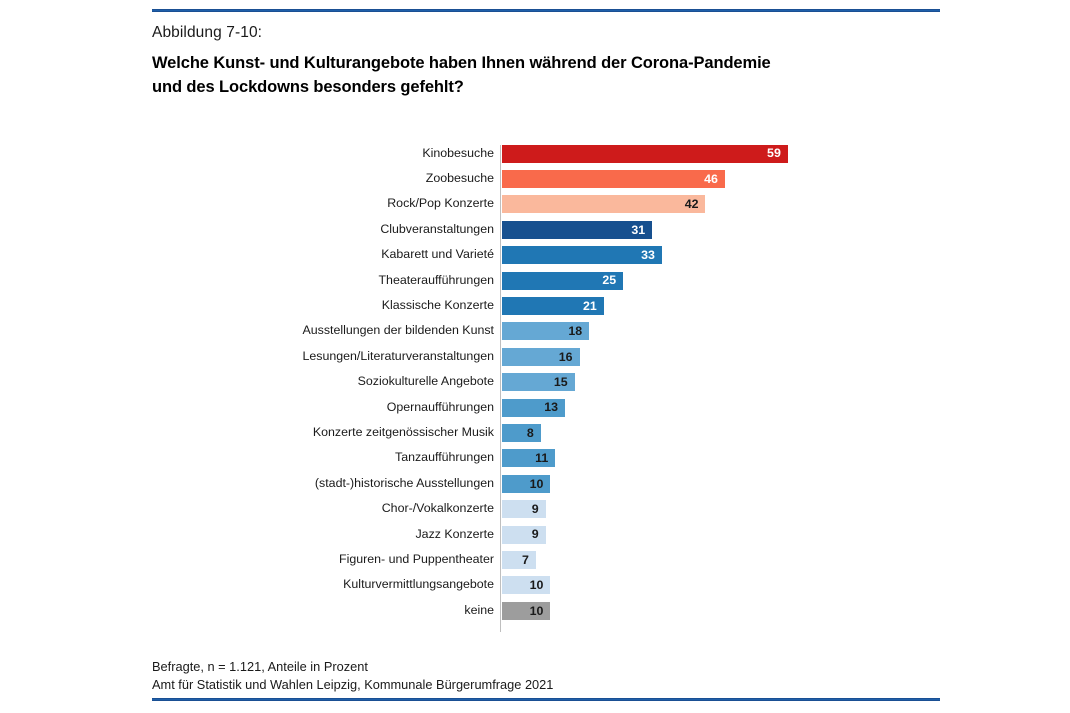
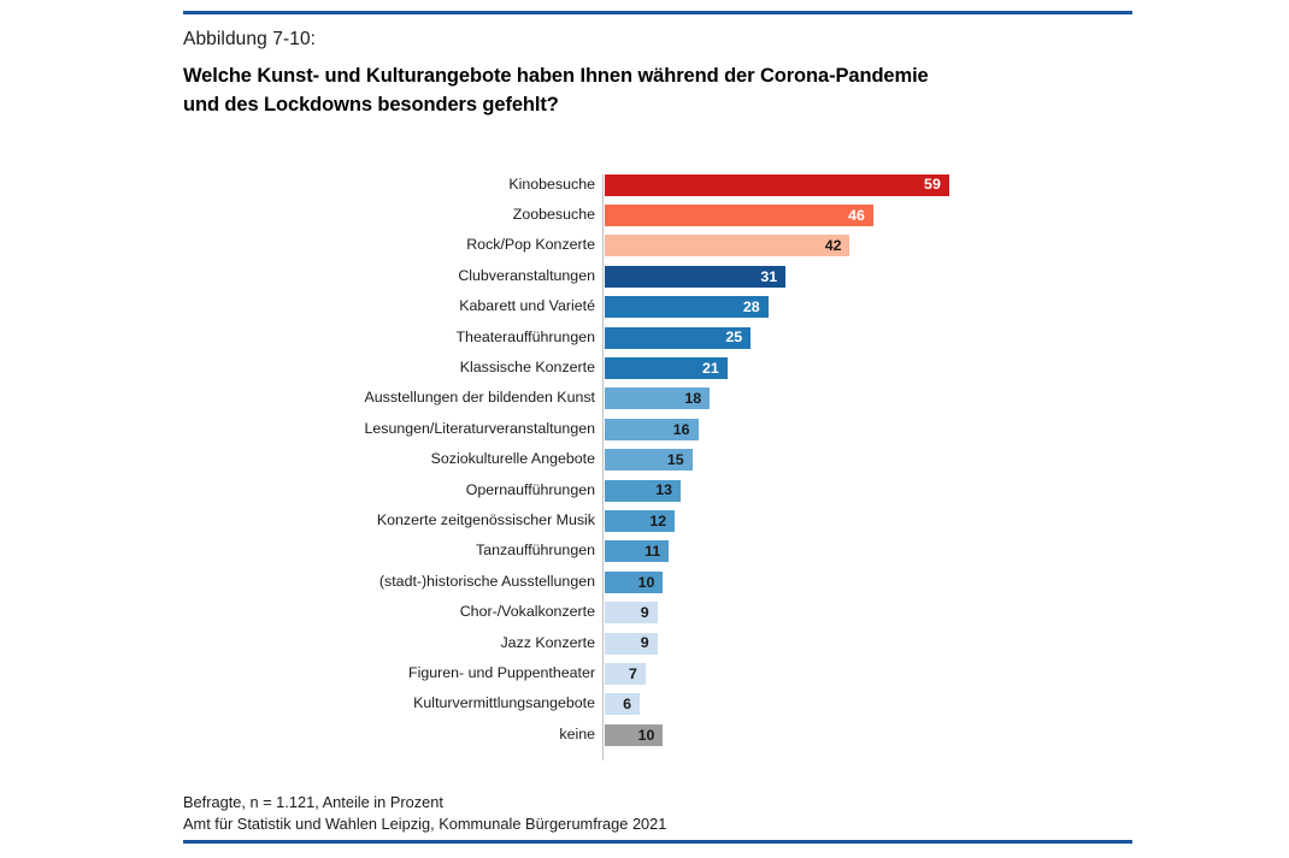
Kabarett und Varieté: 33 -> 28
Konzerte zeitgenössischer Musik: 8 -> 12
Kulturvermittlungsangebote: 10 -> 6
